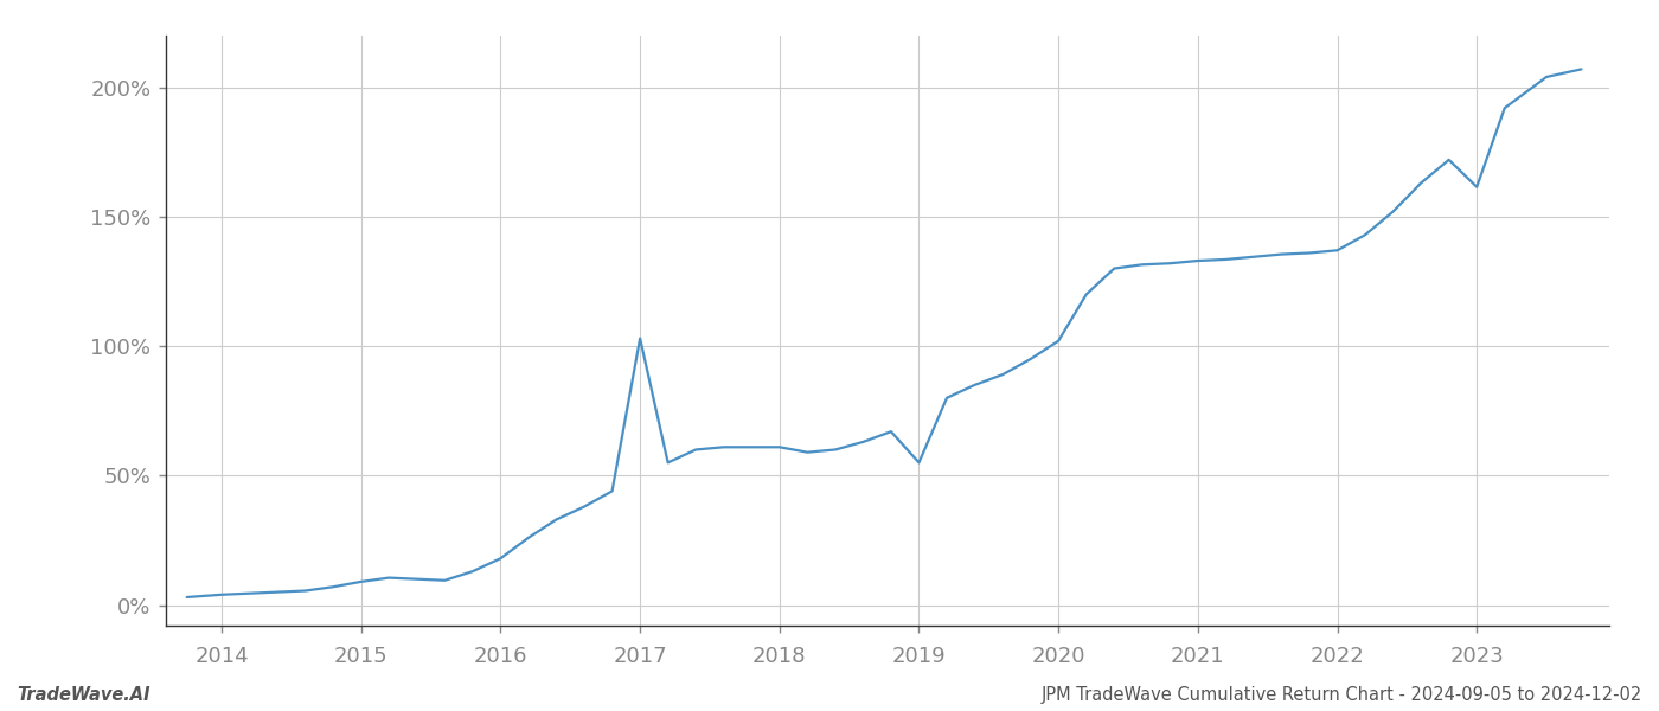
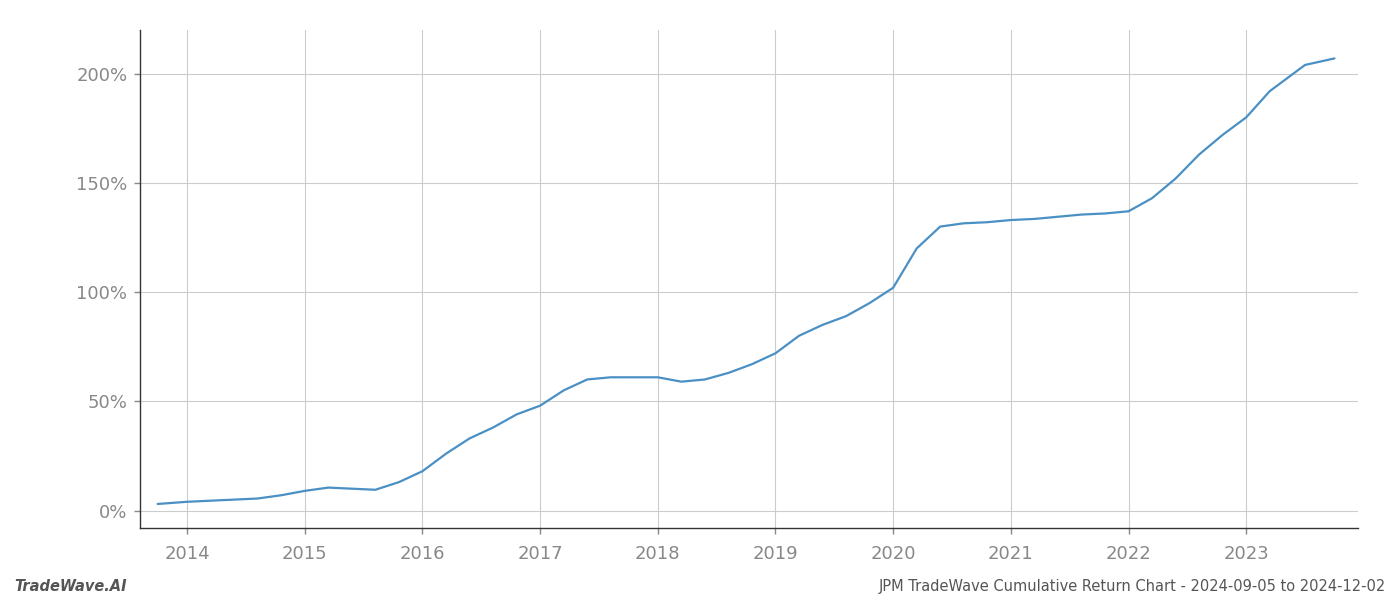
2017: 103.0% -> 48.0%
2019: 55.0% -> 72.0%
2023: 161.5% -> 180.0%
